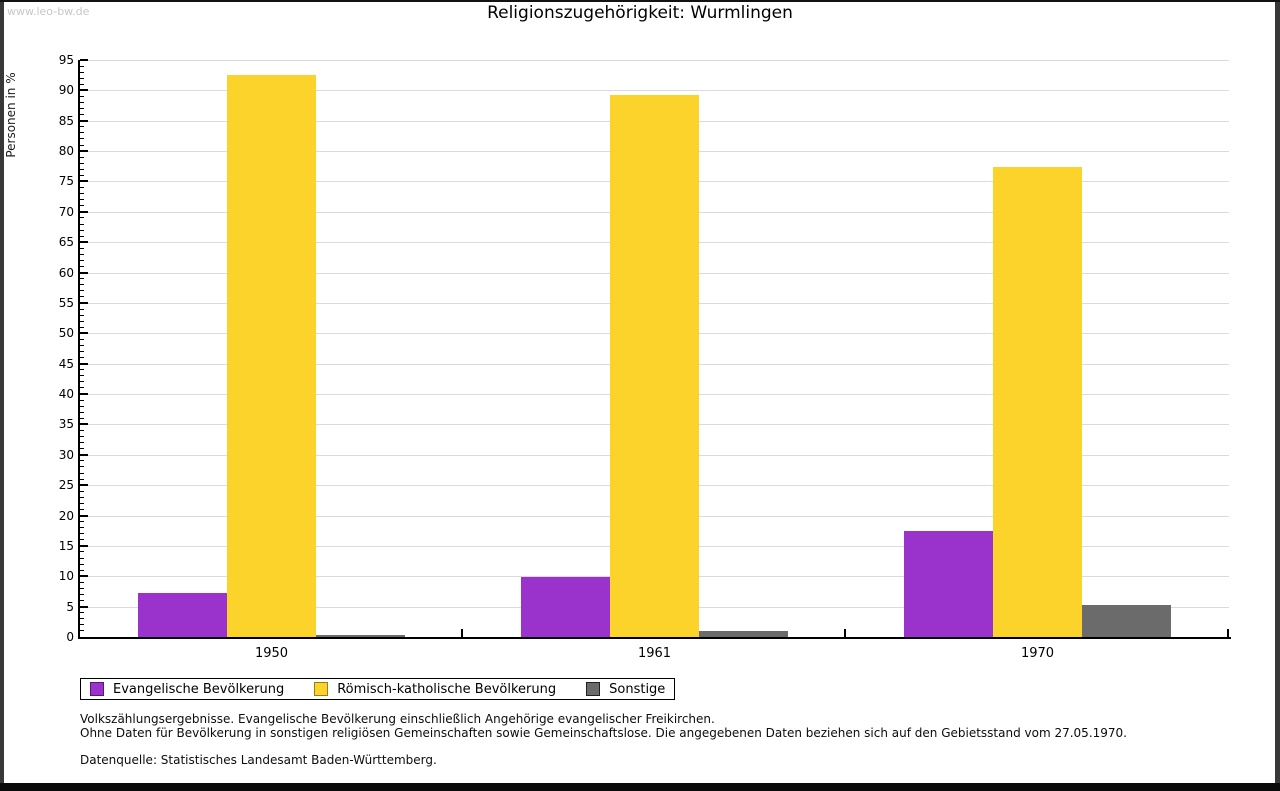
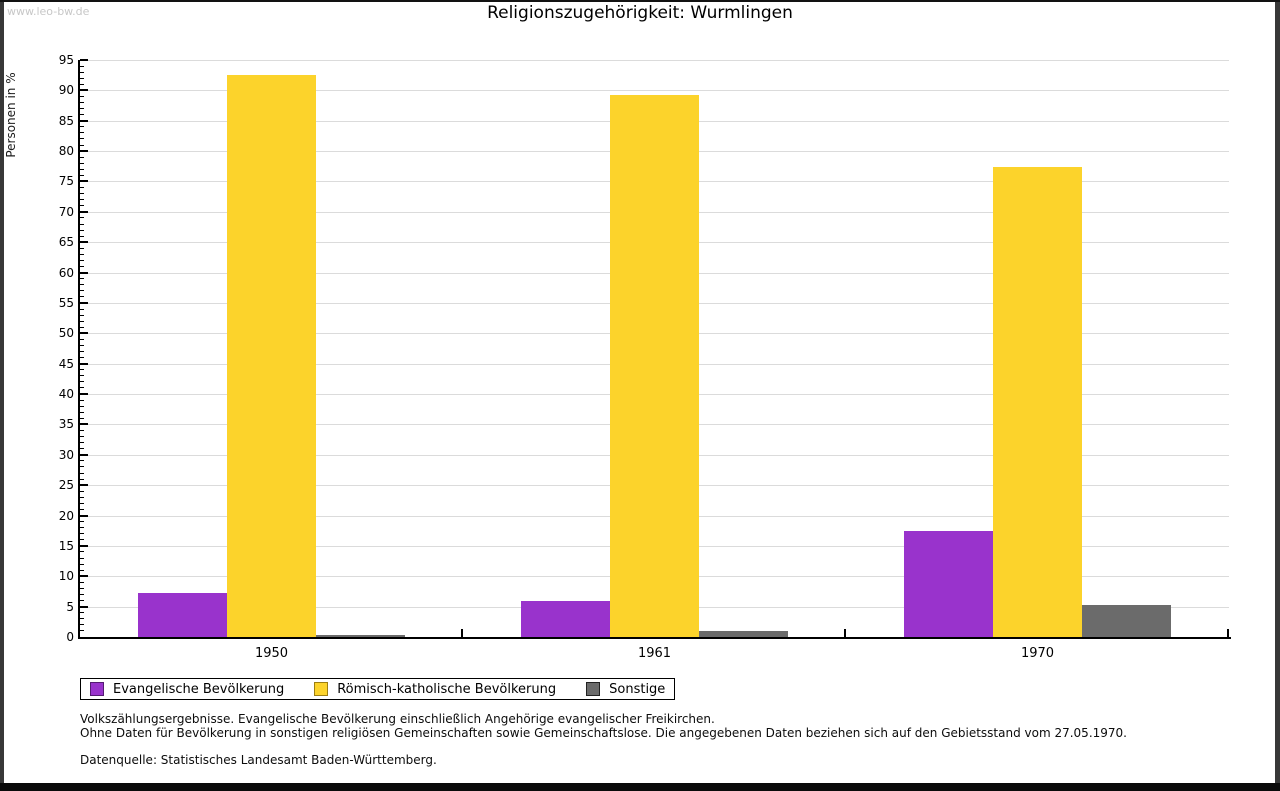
Evangelische Bevölkerung/1961: 10 -> 6
